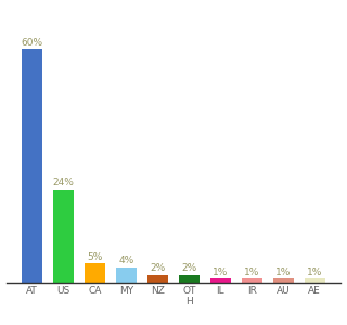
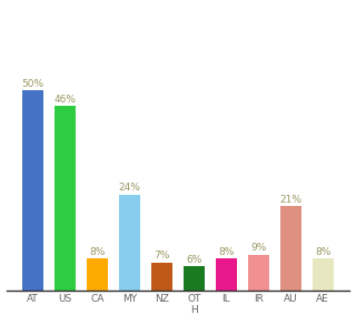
AT: 60% -> 50%
US: 24% -> 46%
CA: 5% -> 8%
MY: 4% -> 24%
NZ: 2% -> 7%
OT H: 2% -> 6%
IL: 1% -> 8%
IR: 1% -> 9%
AU: 1% -> 21%
AE: 1% -> 8%
